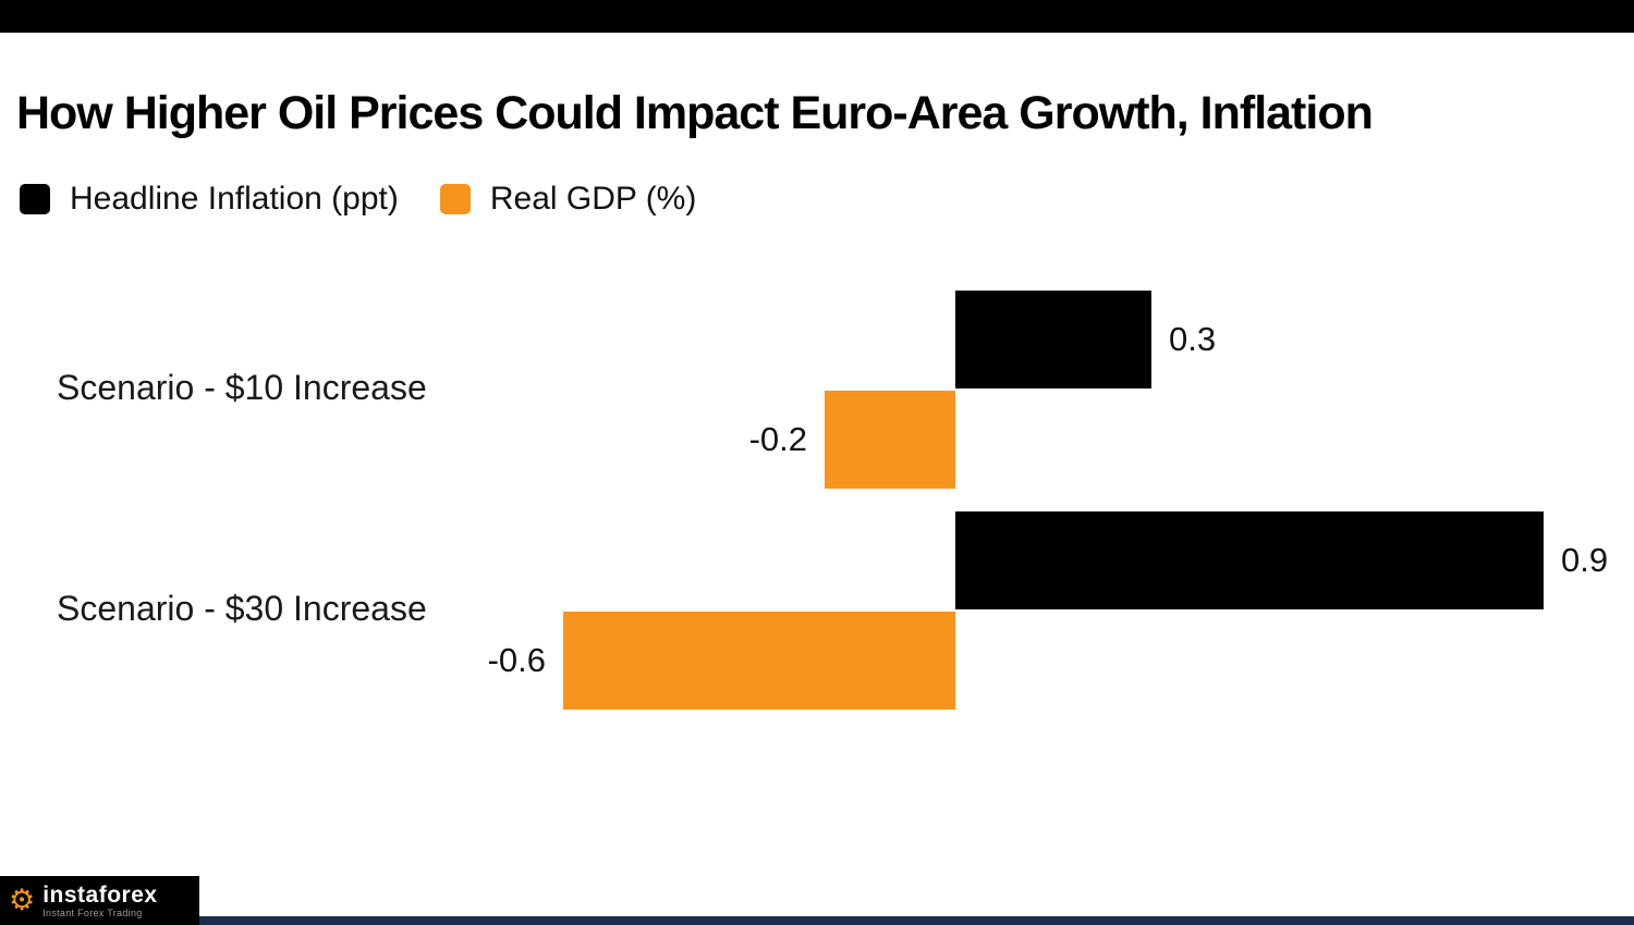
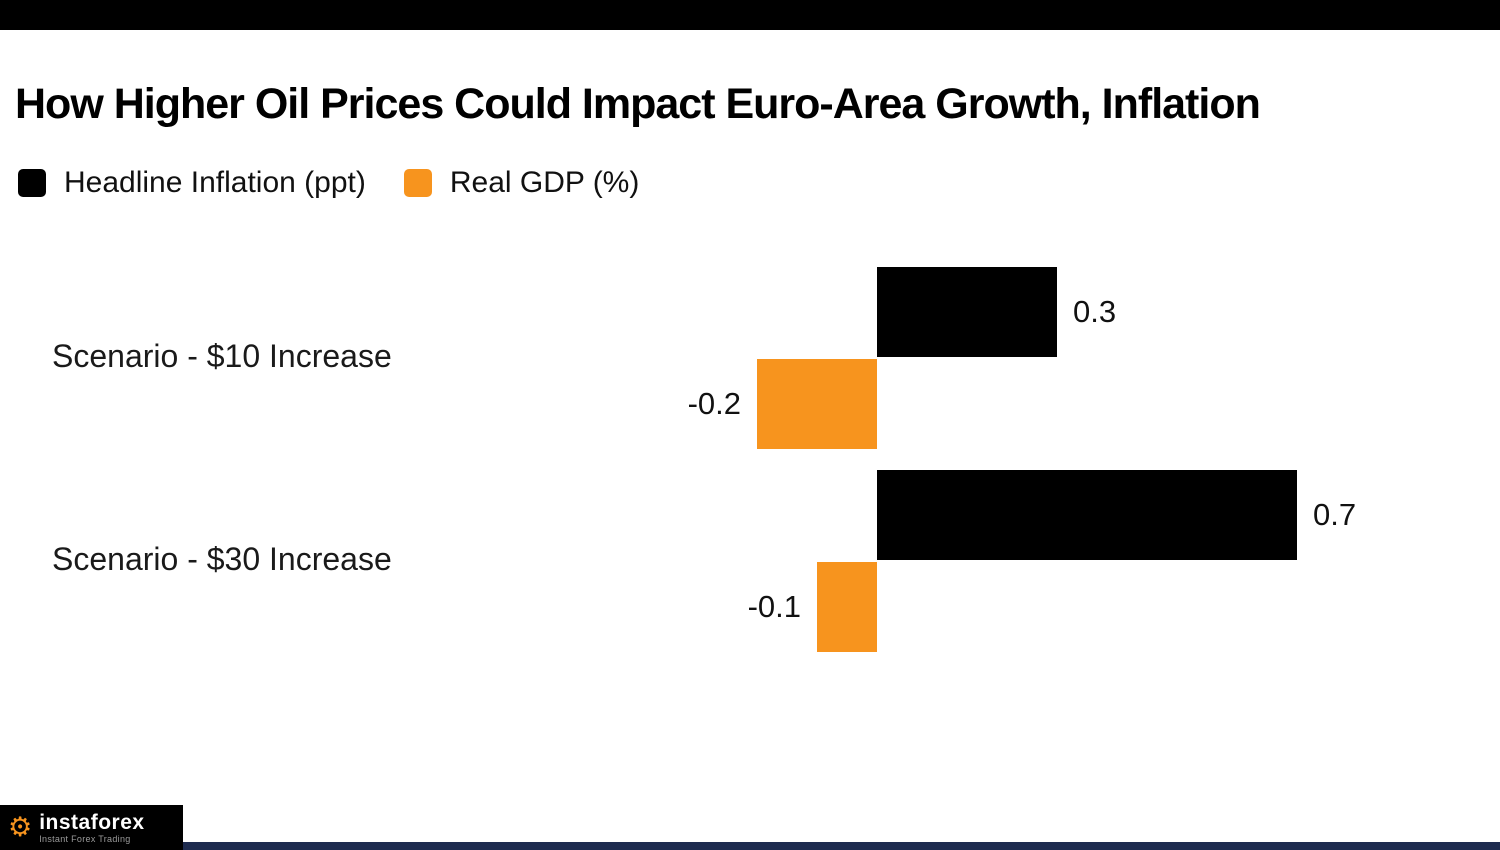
Headline Inflation (ppt)/Scenario - $30 Increase: 0.9 -> 0.7
Real GDP (%)/Scenario - $30 Increase: -0.6 -> -0.1
